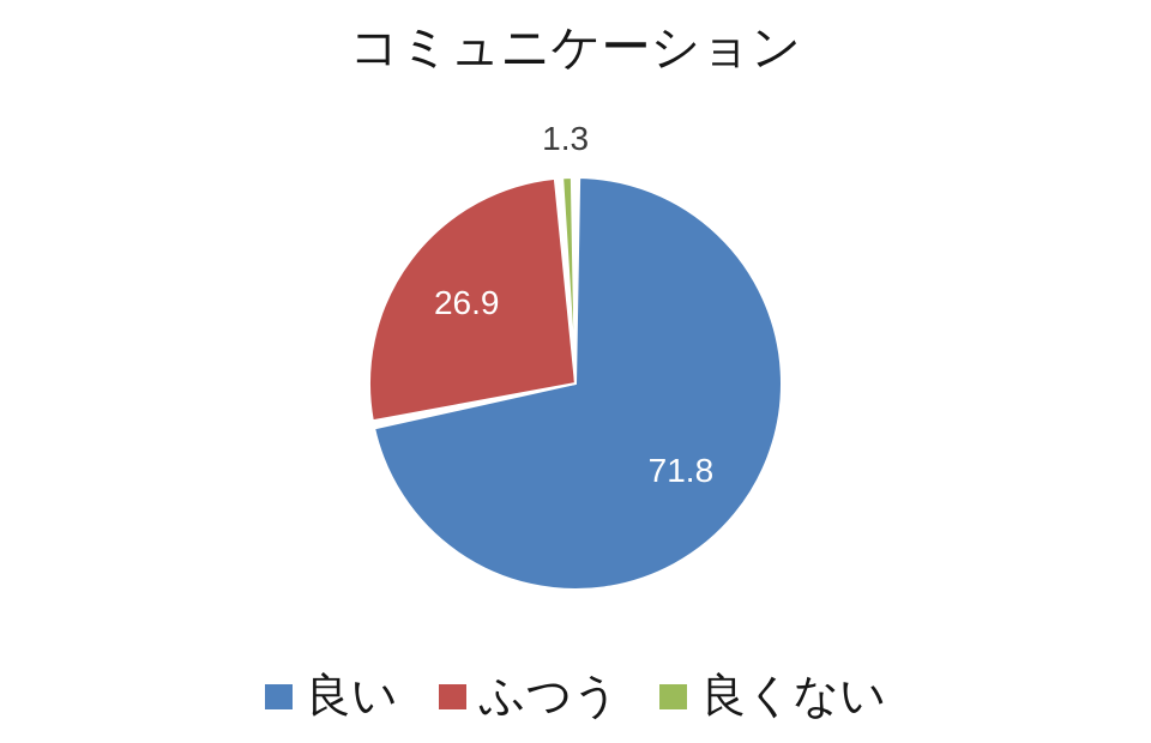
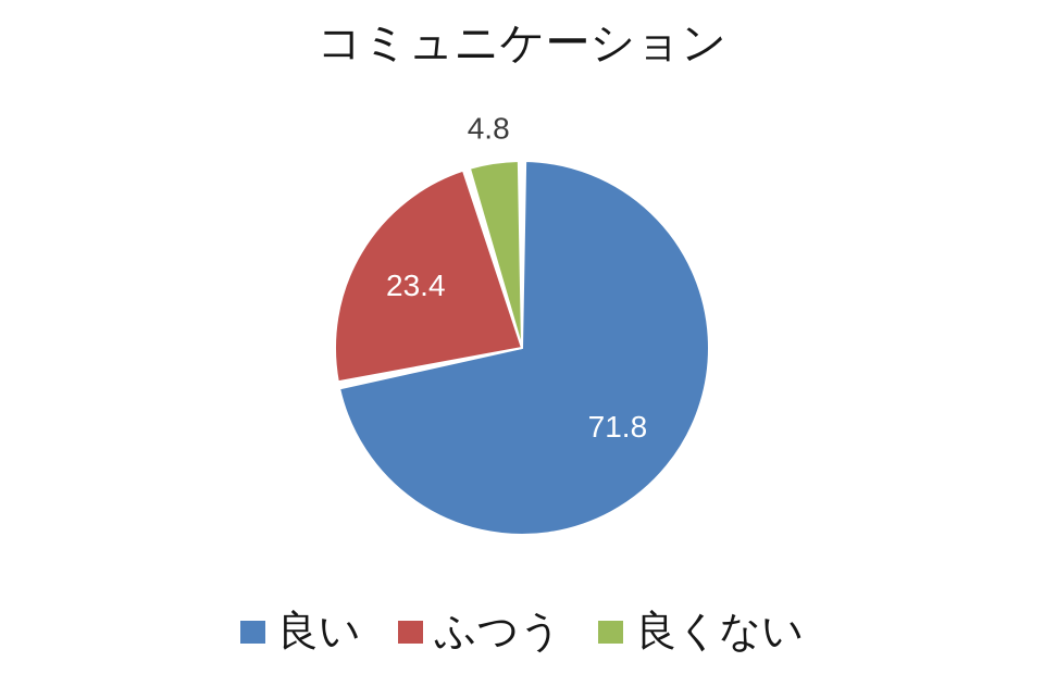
ふつう: 26.9 -> 23.4
良くない: 1.3 -> 4.8
